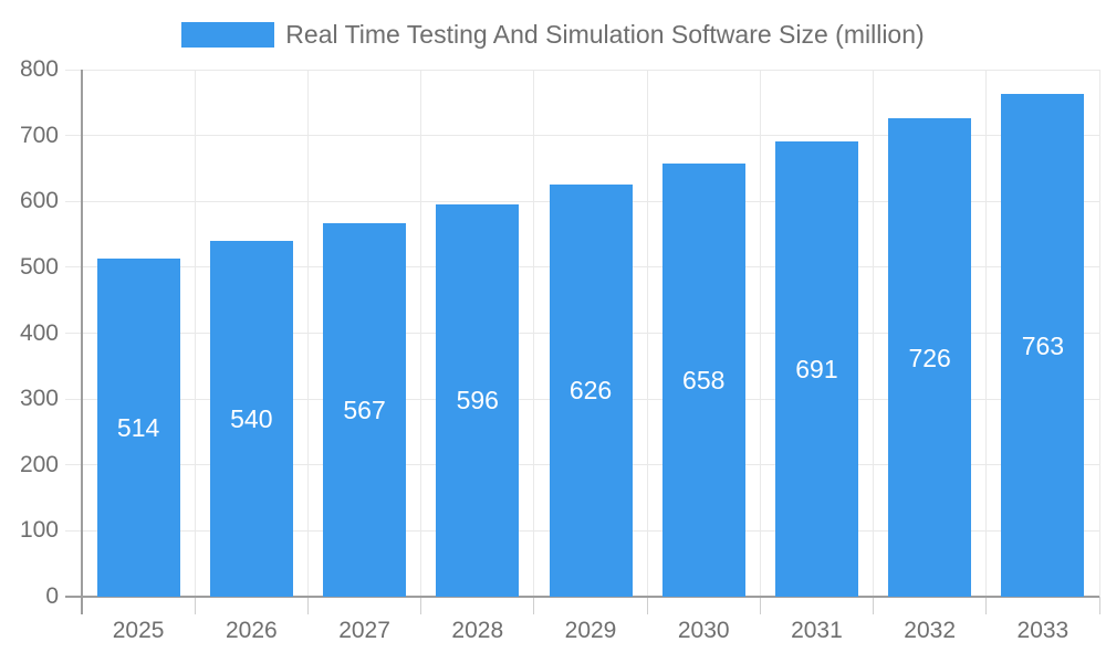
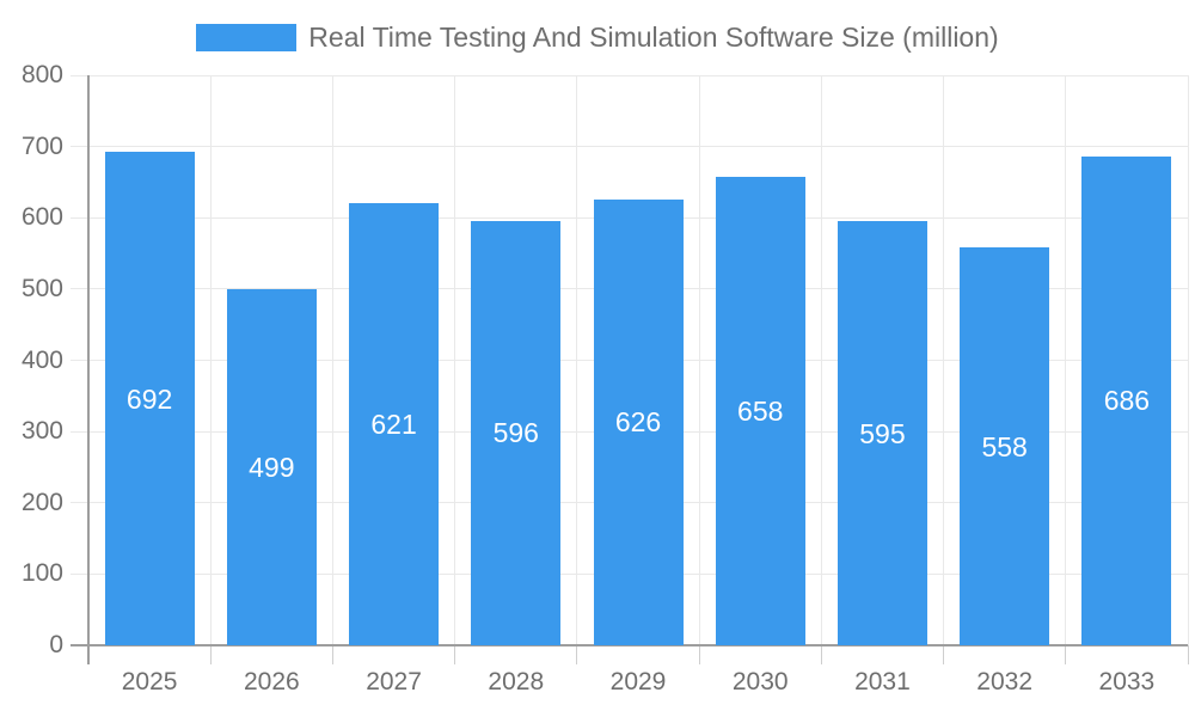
2025: 514 -> 692
2026: 540 -> 499
2027: 567 -> 621
2031: 691 -> 595
2032: 726 -> 558
2033: 763 -> 686
